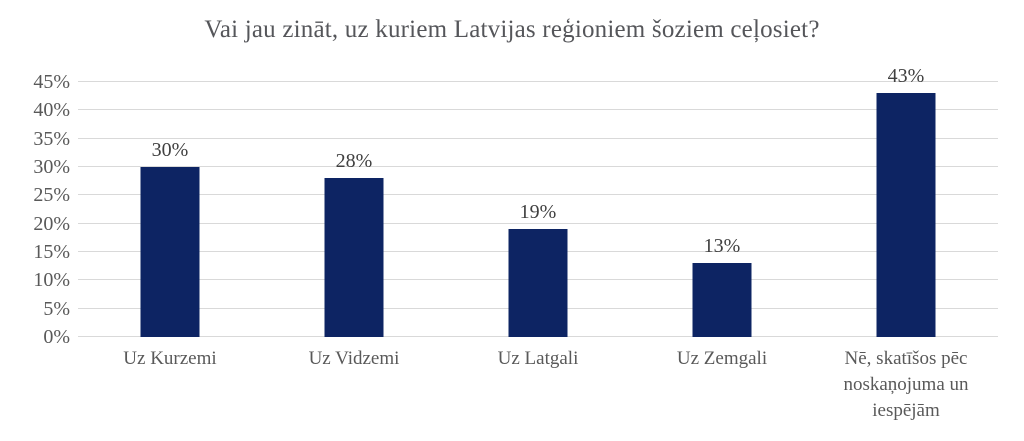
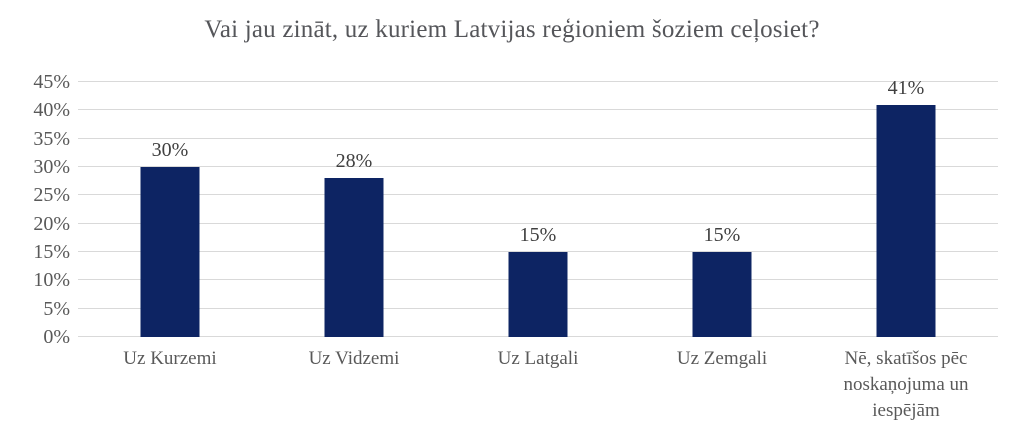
Uz Latgali: 19% -> 15%
Uz Zemgali: 13% -> 15%
Nē, skatīšos pēc noskaņojuma un iespējām: 43% -> 41%
